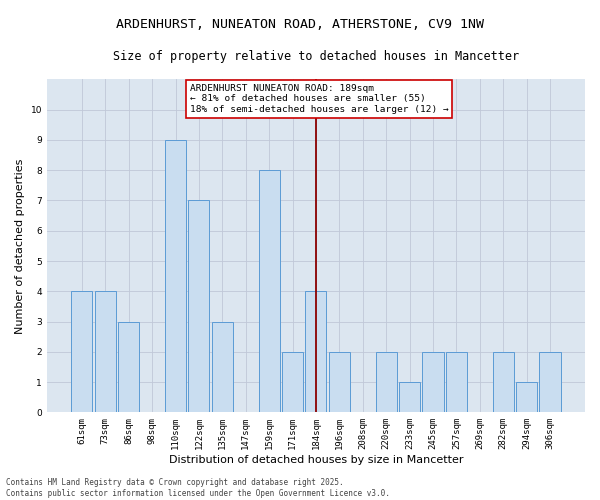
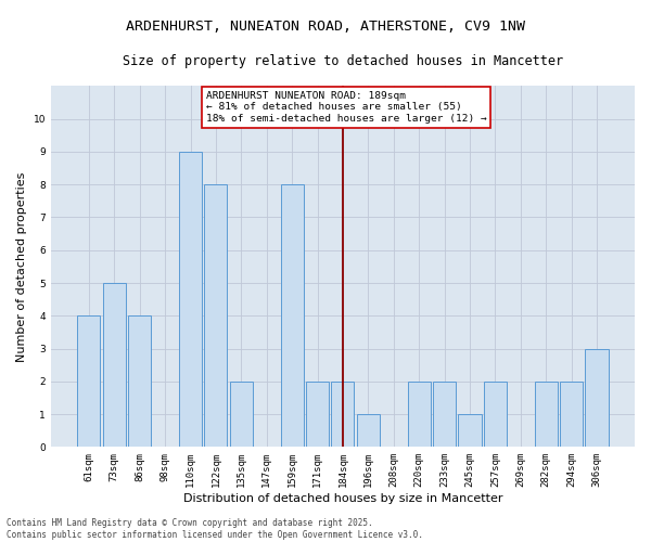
73sqm: 4 -> 5
86sqm: 3 -> 4
122sqm: 7 -> 8
135sqm: 3 -> 2
184sqm: 4 -> 2
196sqm: 2 -> 1
233sqm: 1 -> 2
245sqm: 2 -> 1
294sqm: 1 -> 2
306sqm: 2 -> 3
